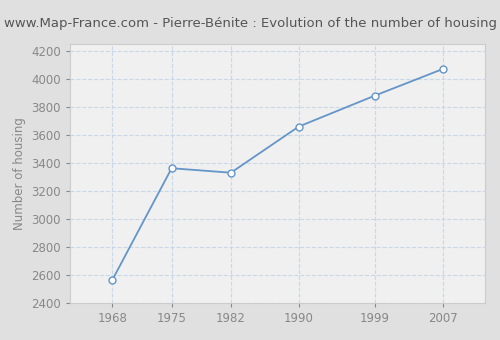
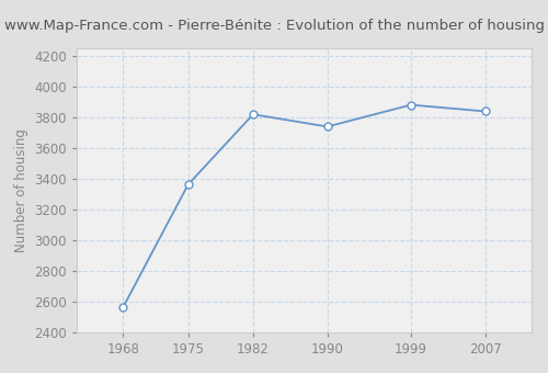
1982: 3330 -> 3820
1990: 3660 -> 3740
2007: 4070 -> 3840
